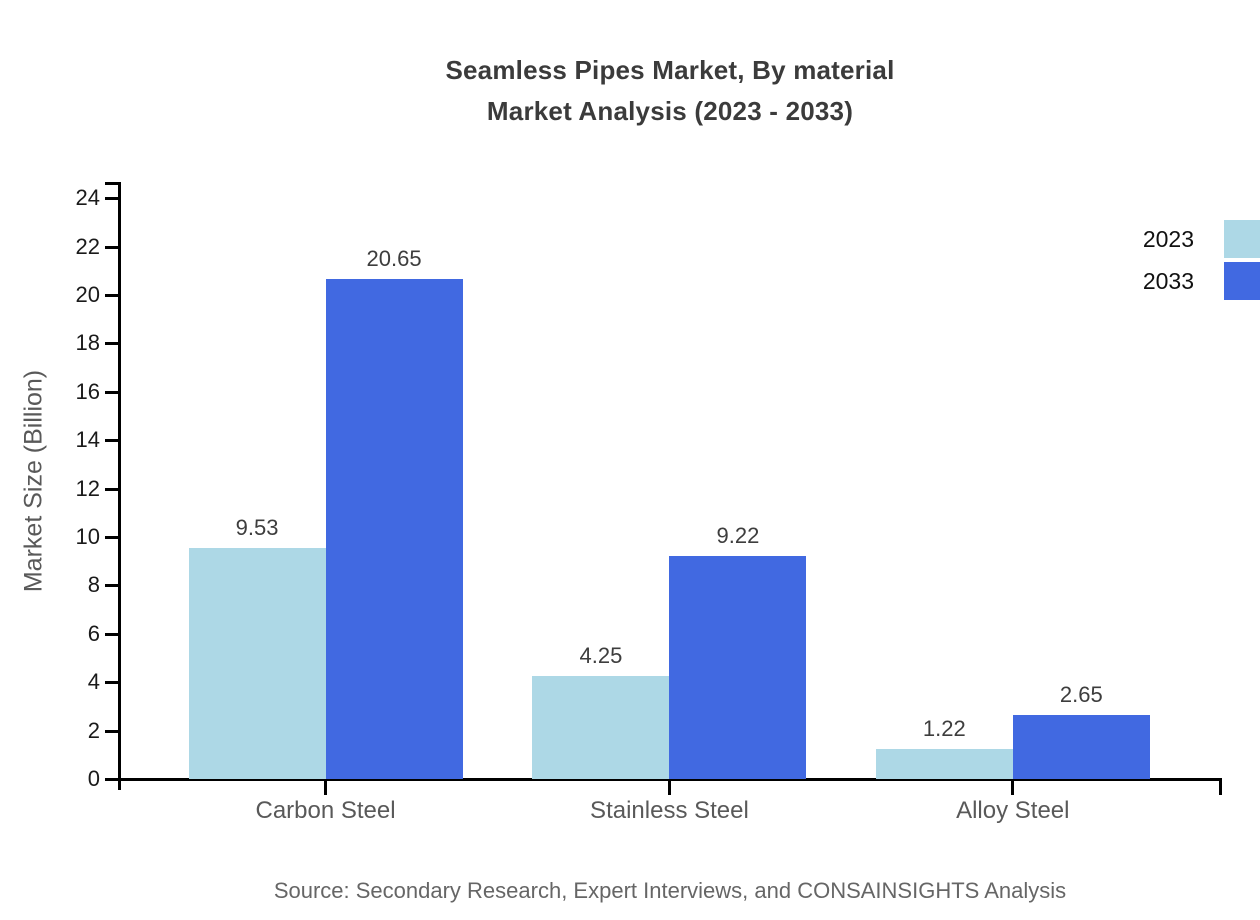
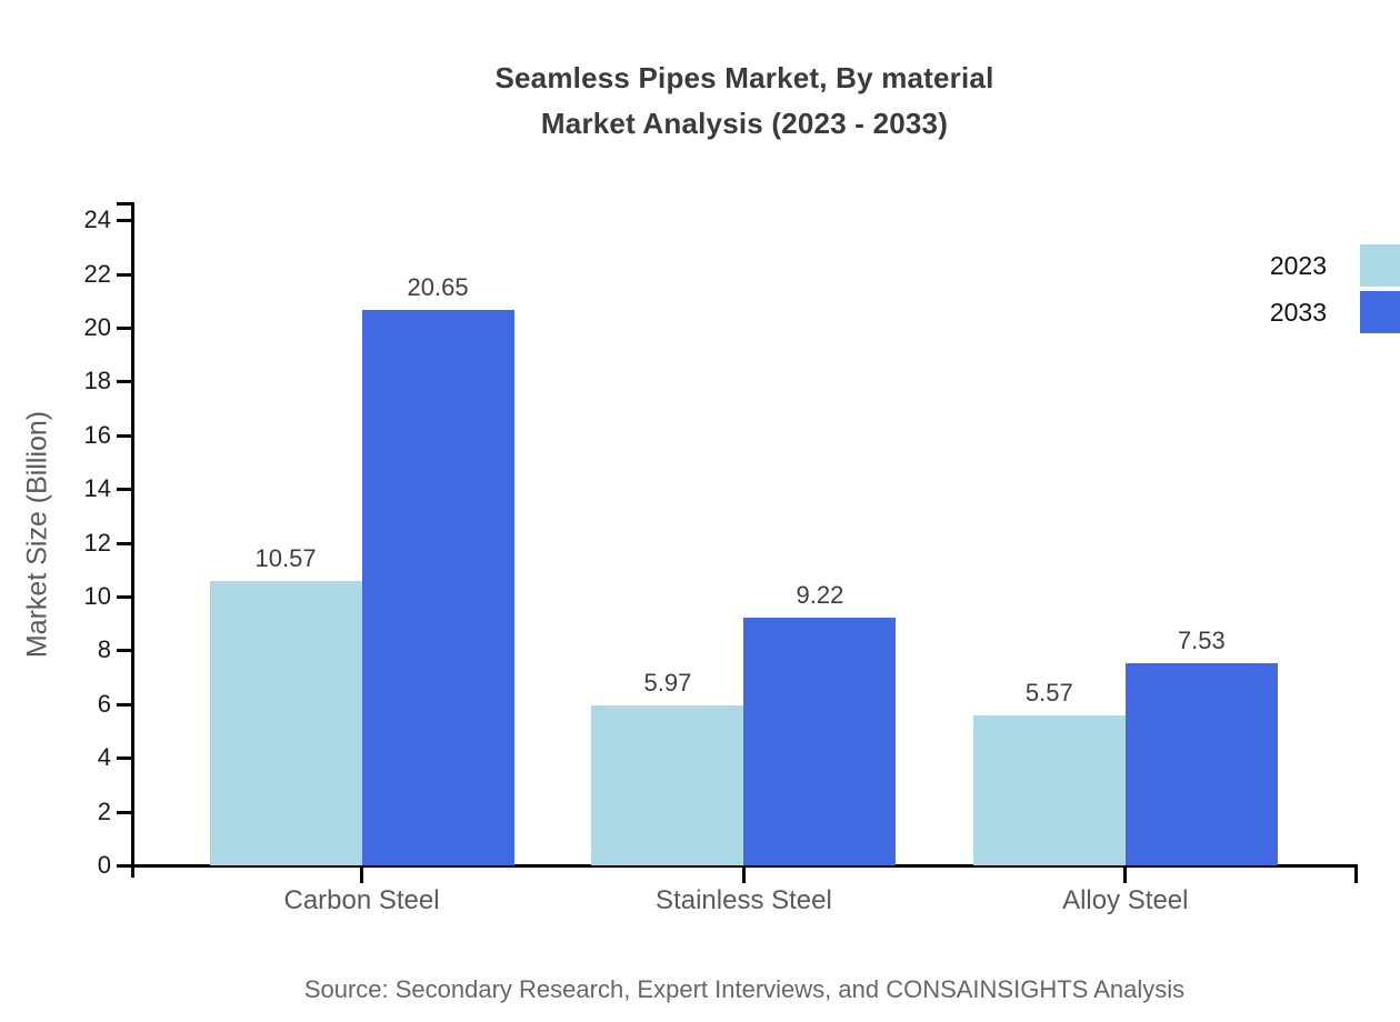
2023/Carbon Steel: 9.53 -> 10.57
2023/Stainless Steel: 4.25 -> 5.97
2023/Alloy Steel: 1.22 -> 5.57
2033/Alloy Steel: 2.65 -> 7.53
